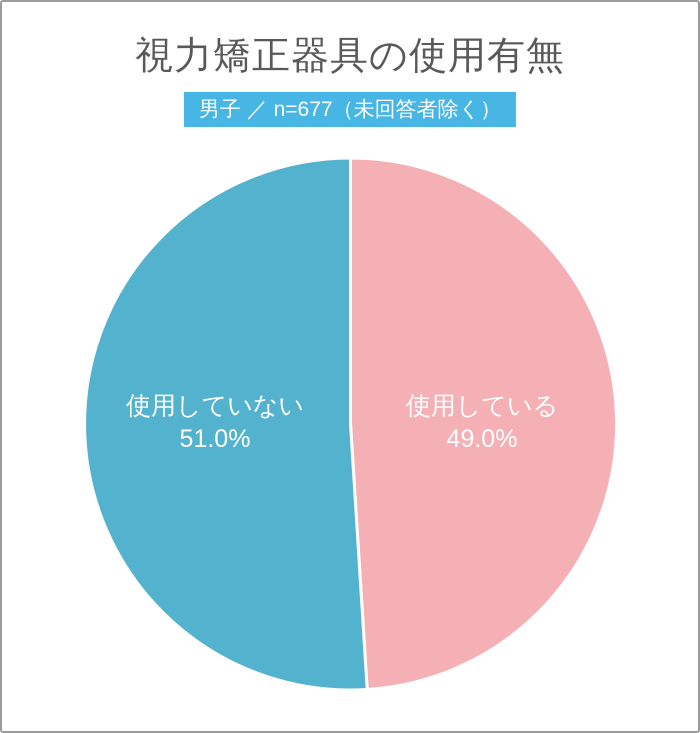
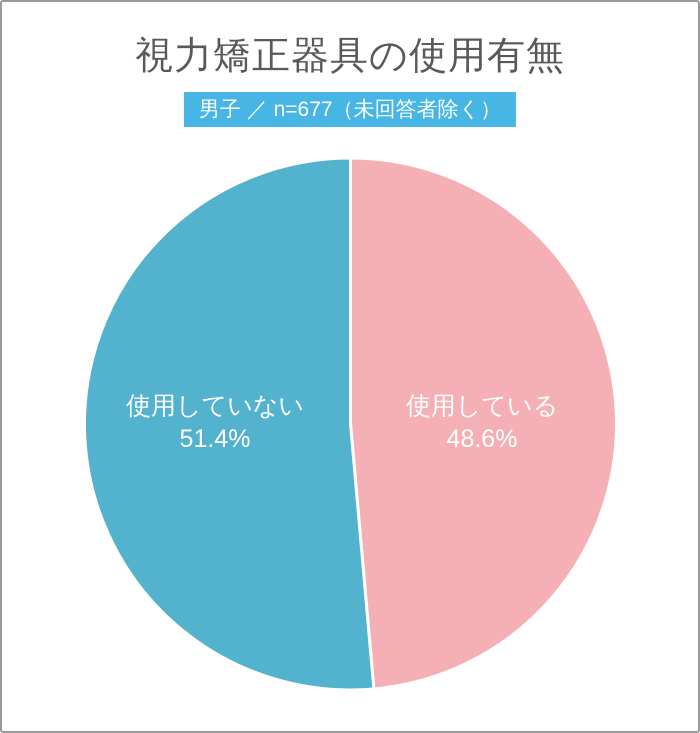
使用している: 49.0% -> 48.6%
使用していない: 51.0% -> 51.4%
